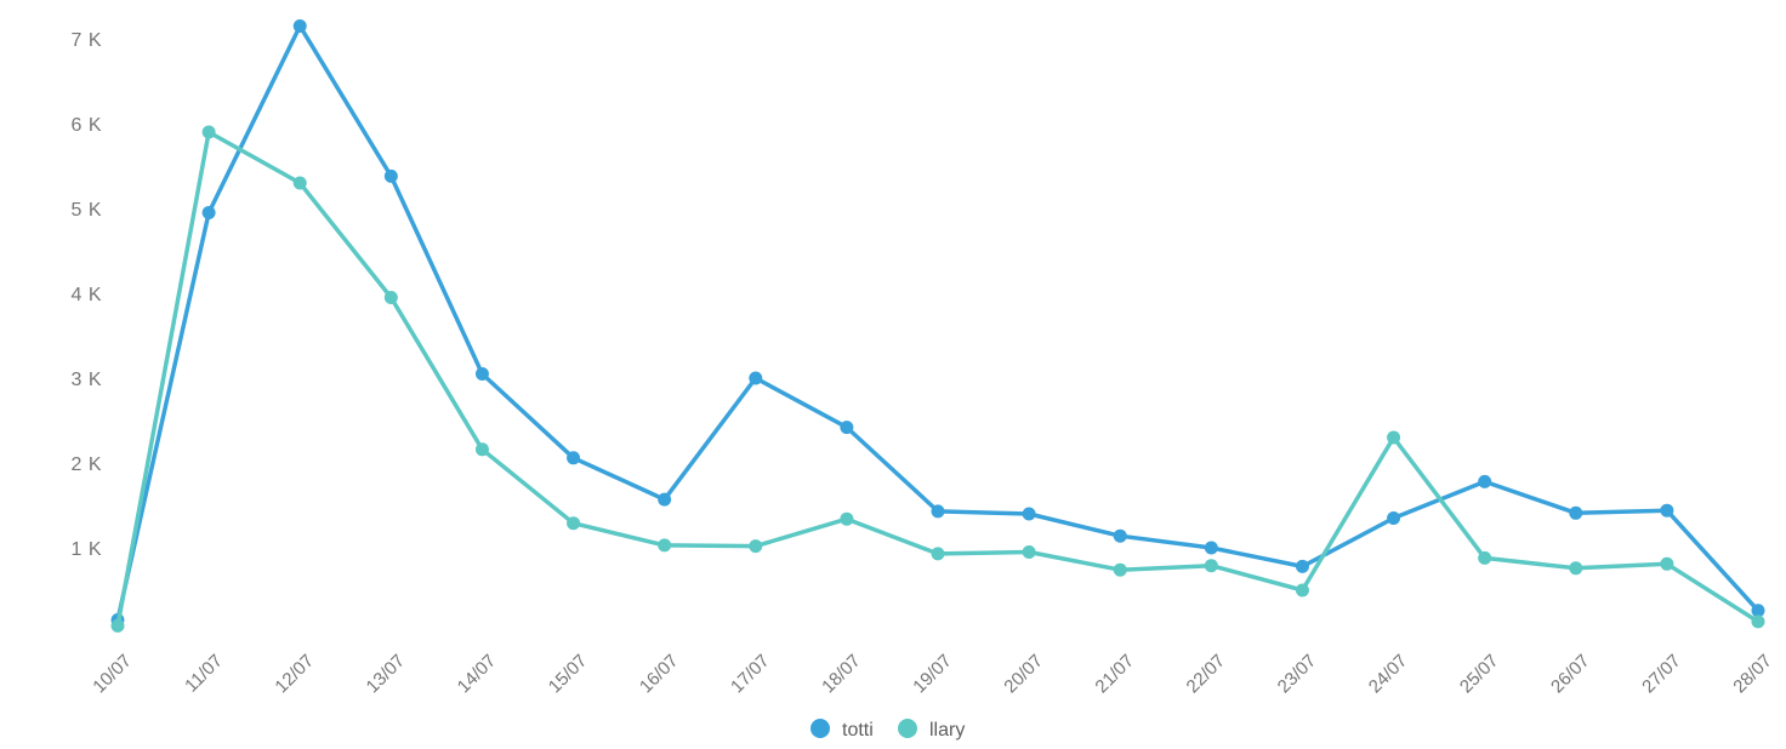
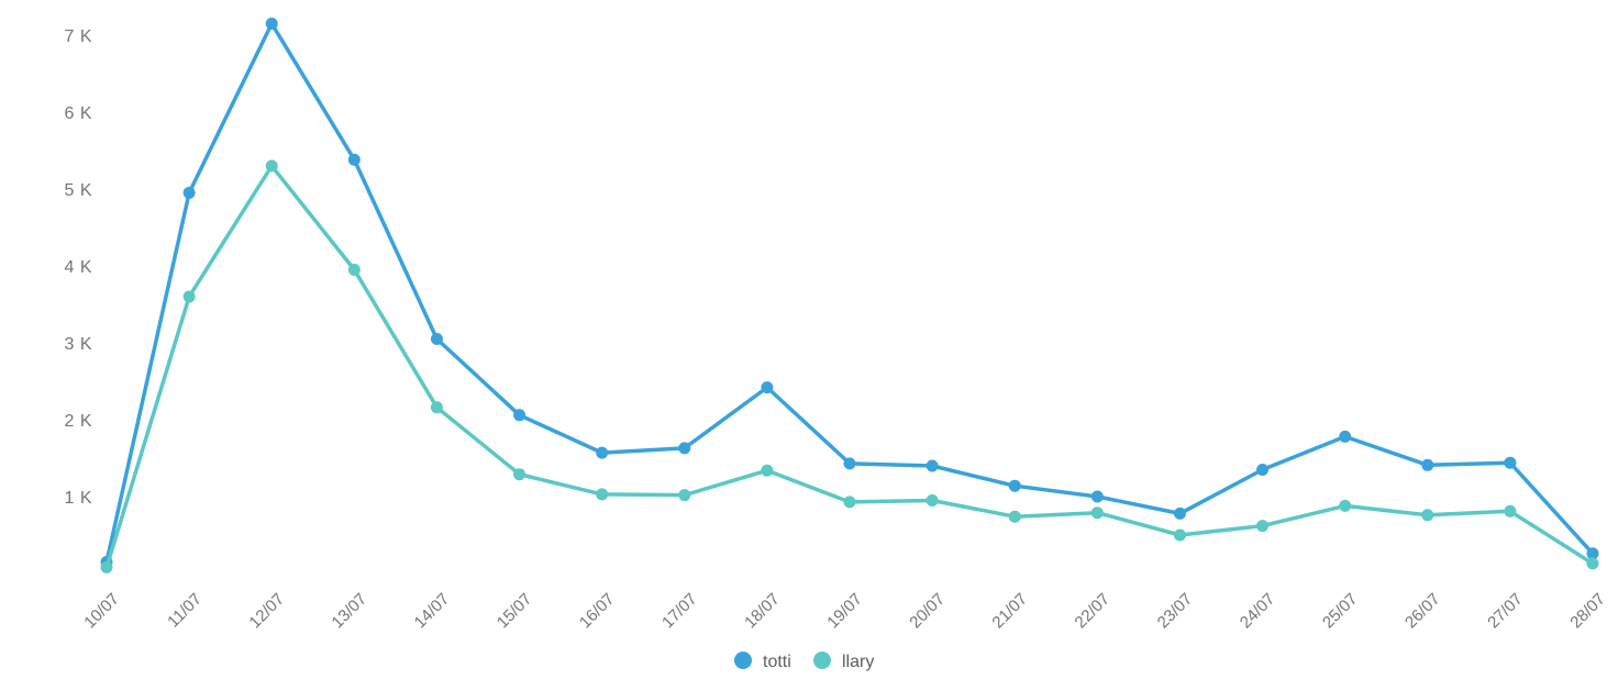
llary/11/07: 5.9K -> 3.6K
totti/17/07: 3.0K -> 1.6K
llary/24/07: 2.3K -> 0.6K
